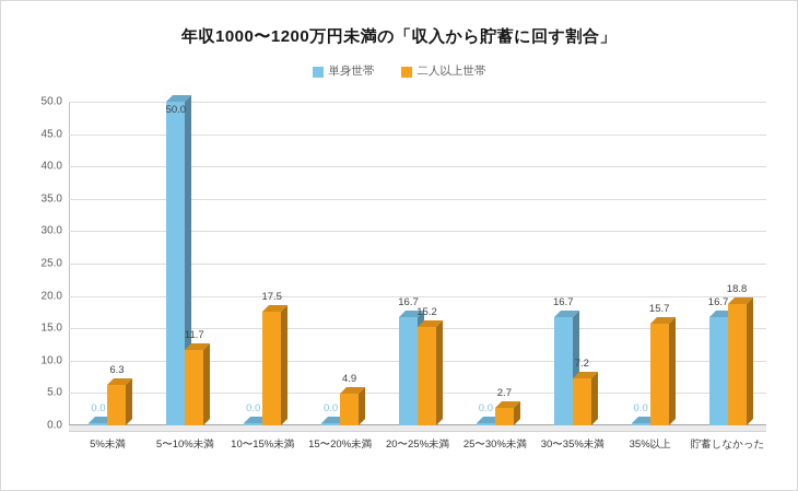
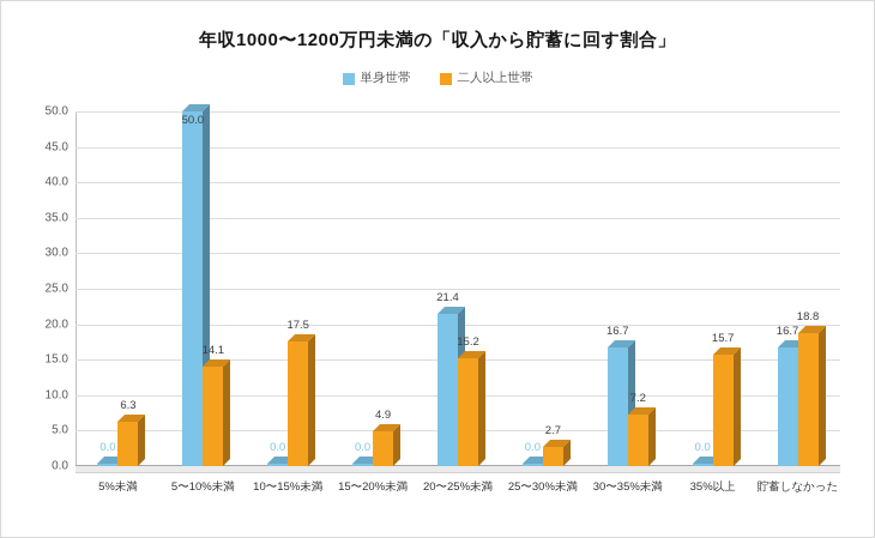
二人以上世帯/5〜10%未満: 11.7 -> 14.1
単身世帯/20〜25%未満: 16.7 -> 21.4
